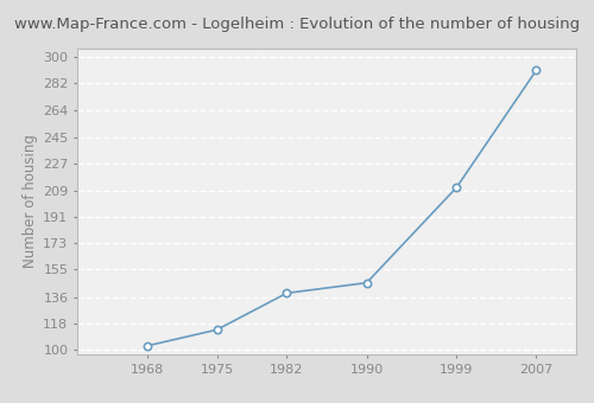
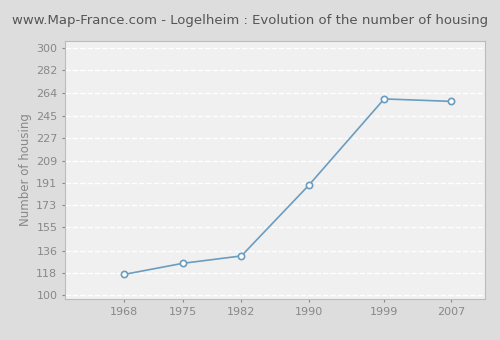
1968: 103 -> 117
1975: 114 -> 126
1982: 139 -> 132
1990: 146 -> 189
1999: 211 -> 259
2007: 291 -> 257
